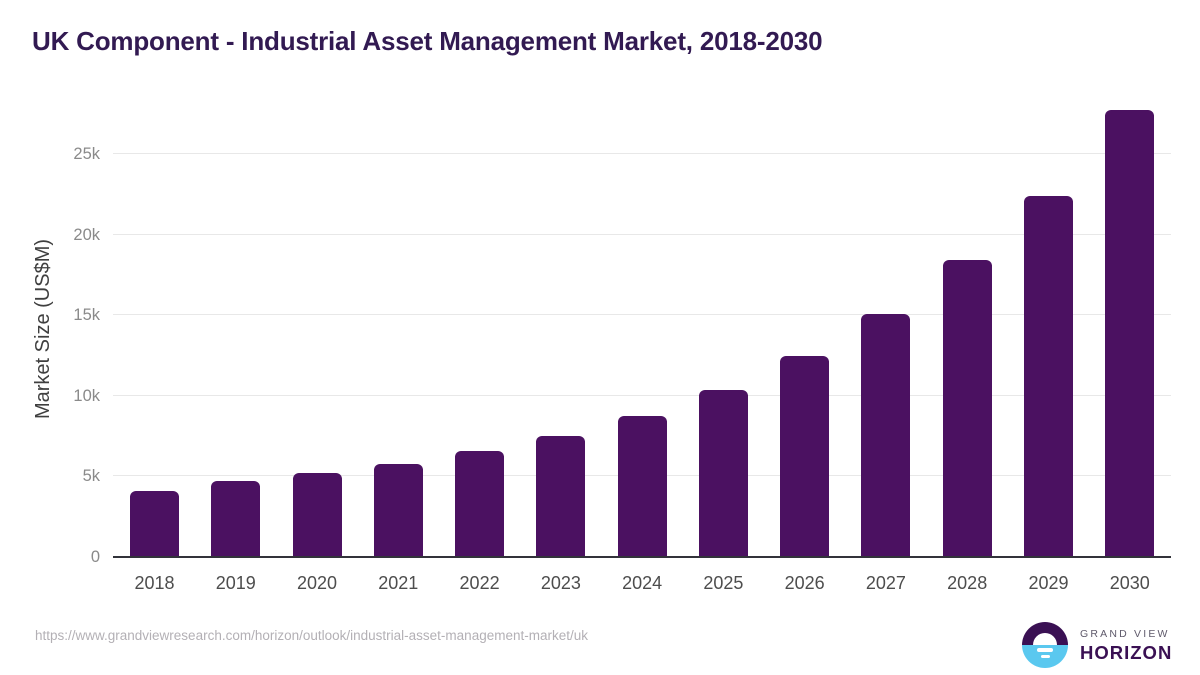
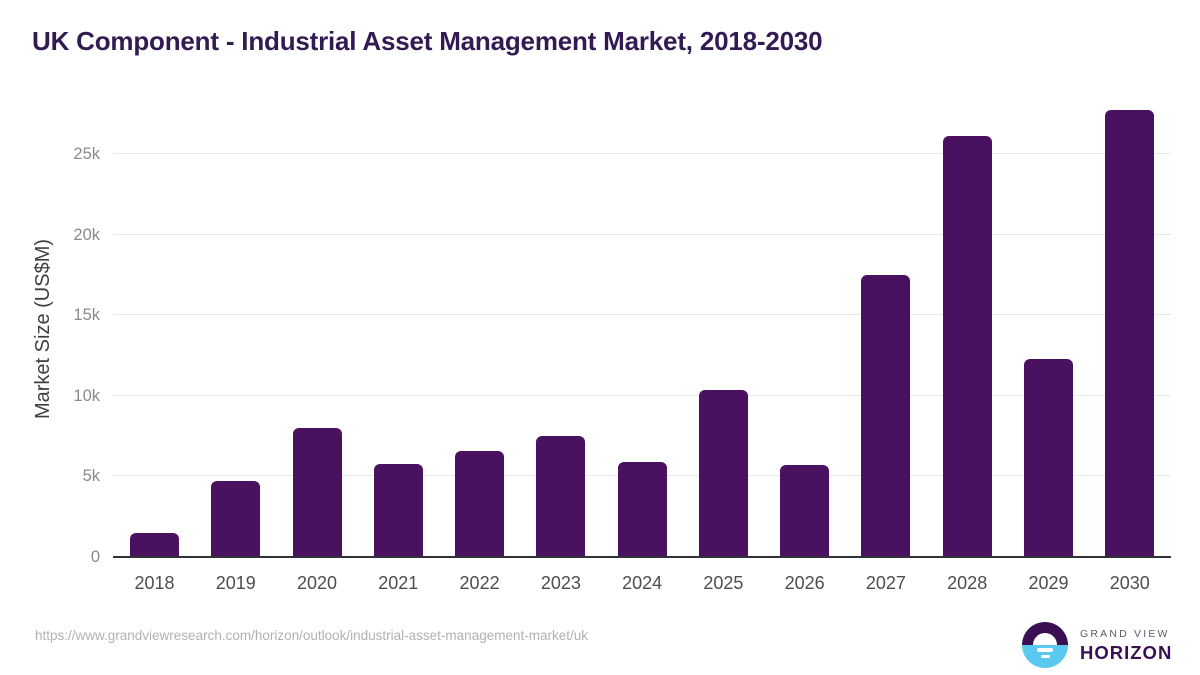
2018: 4.1k -> 1.5k
2020: 5.2k -> 8.0k
2024: 8.8k -> 5.9k
2026: 12.4k -> 5.7k
2027: 15.1k -> 17.5k
2028: 18.4k -> 26.1k
2029: 22.4k -> 12.3k
